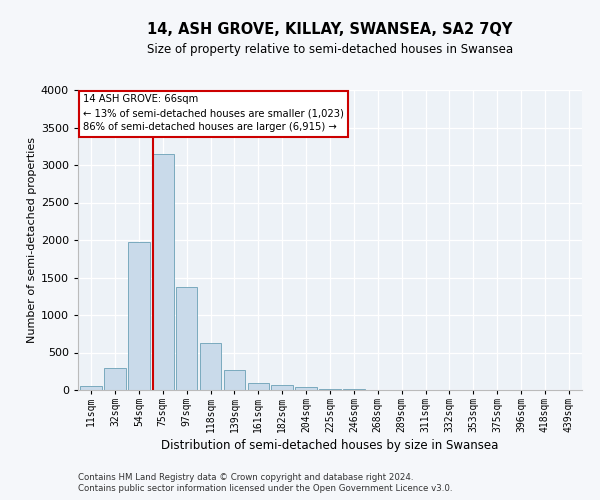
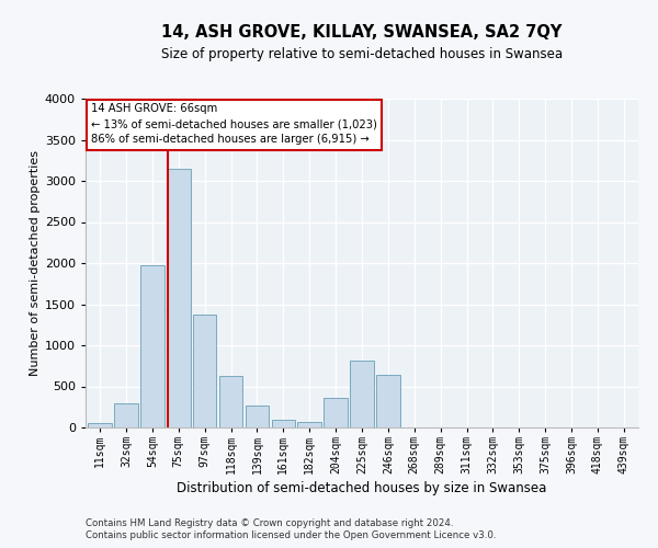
204sqm: 40 -> 360
225sqm: 20 -> 820
246sqm: 10 -> 640
